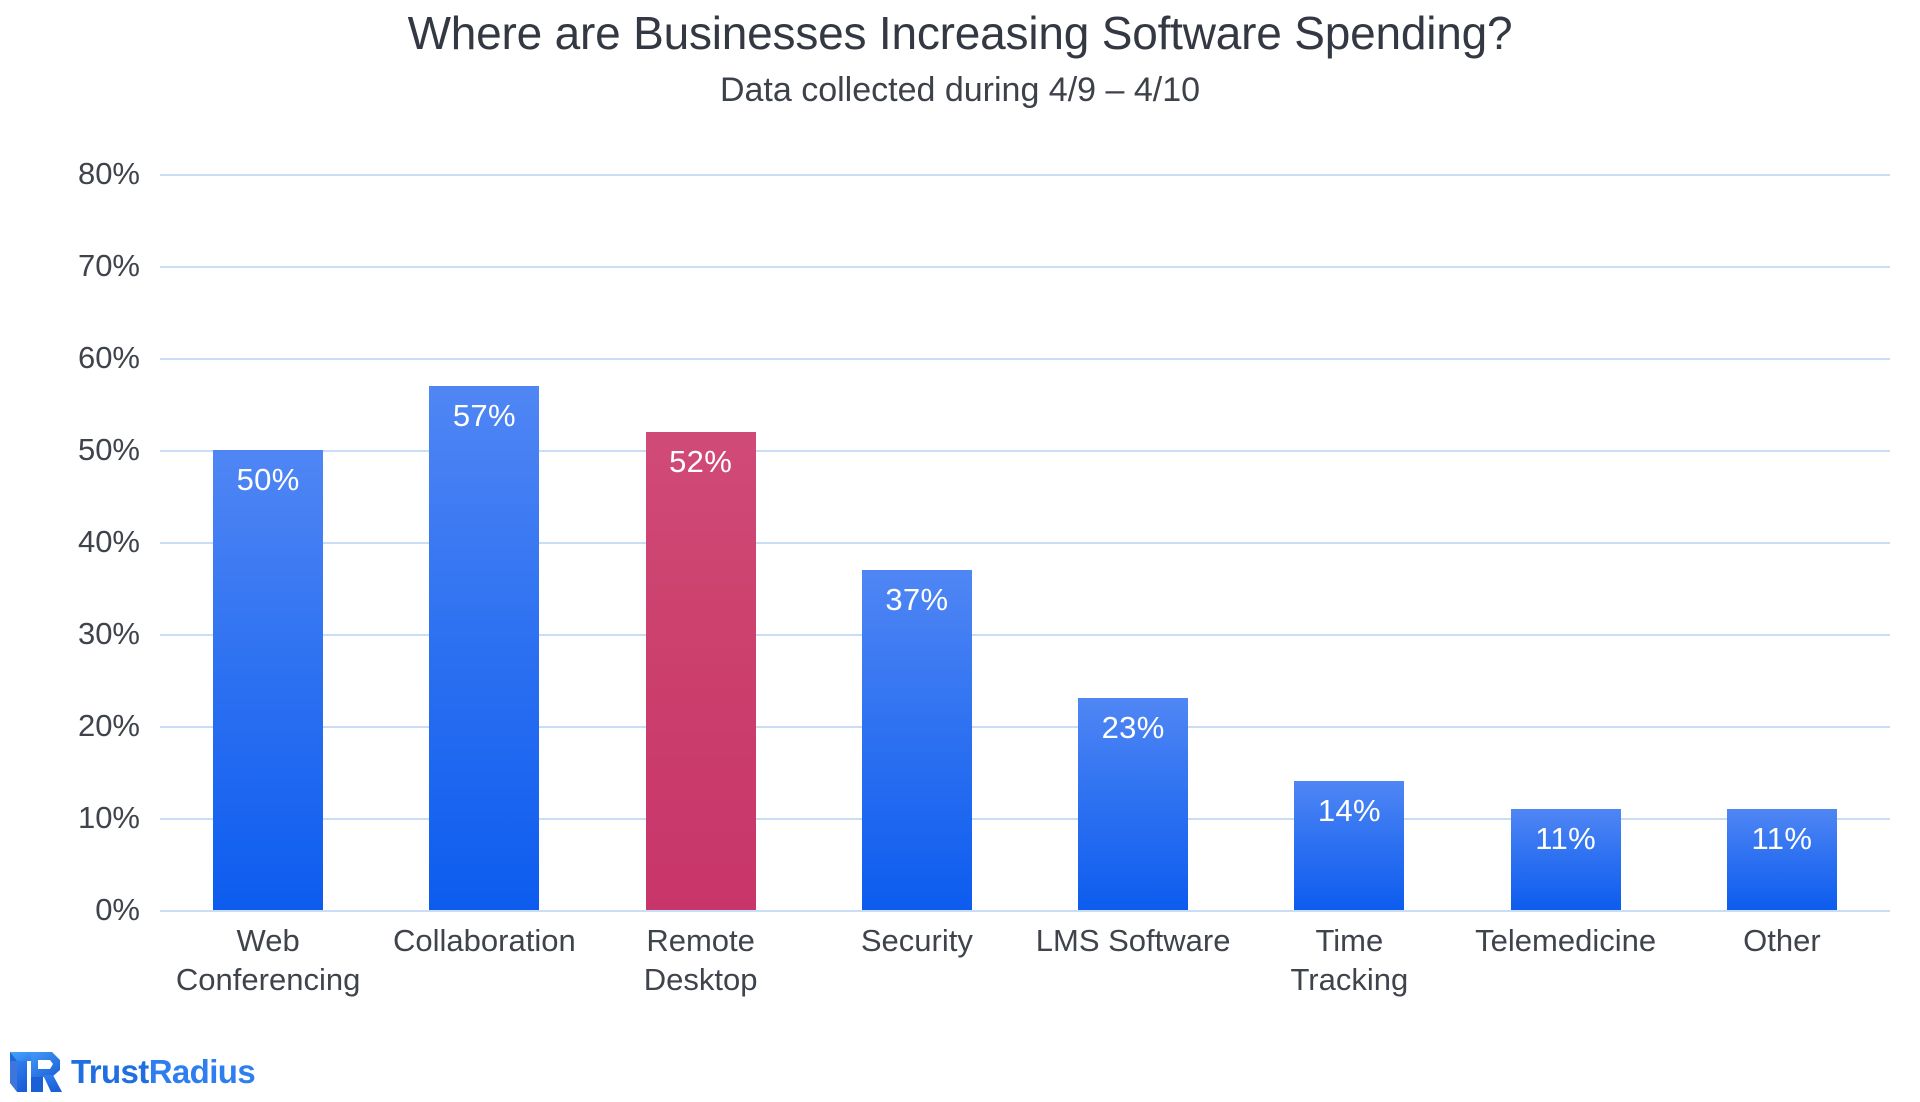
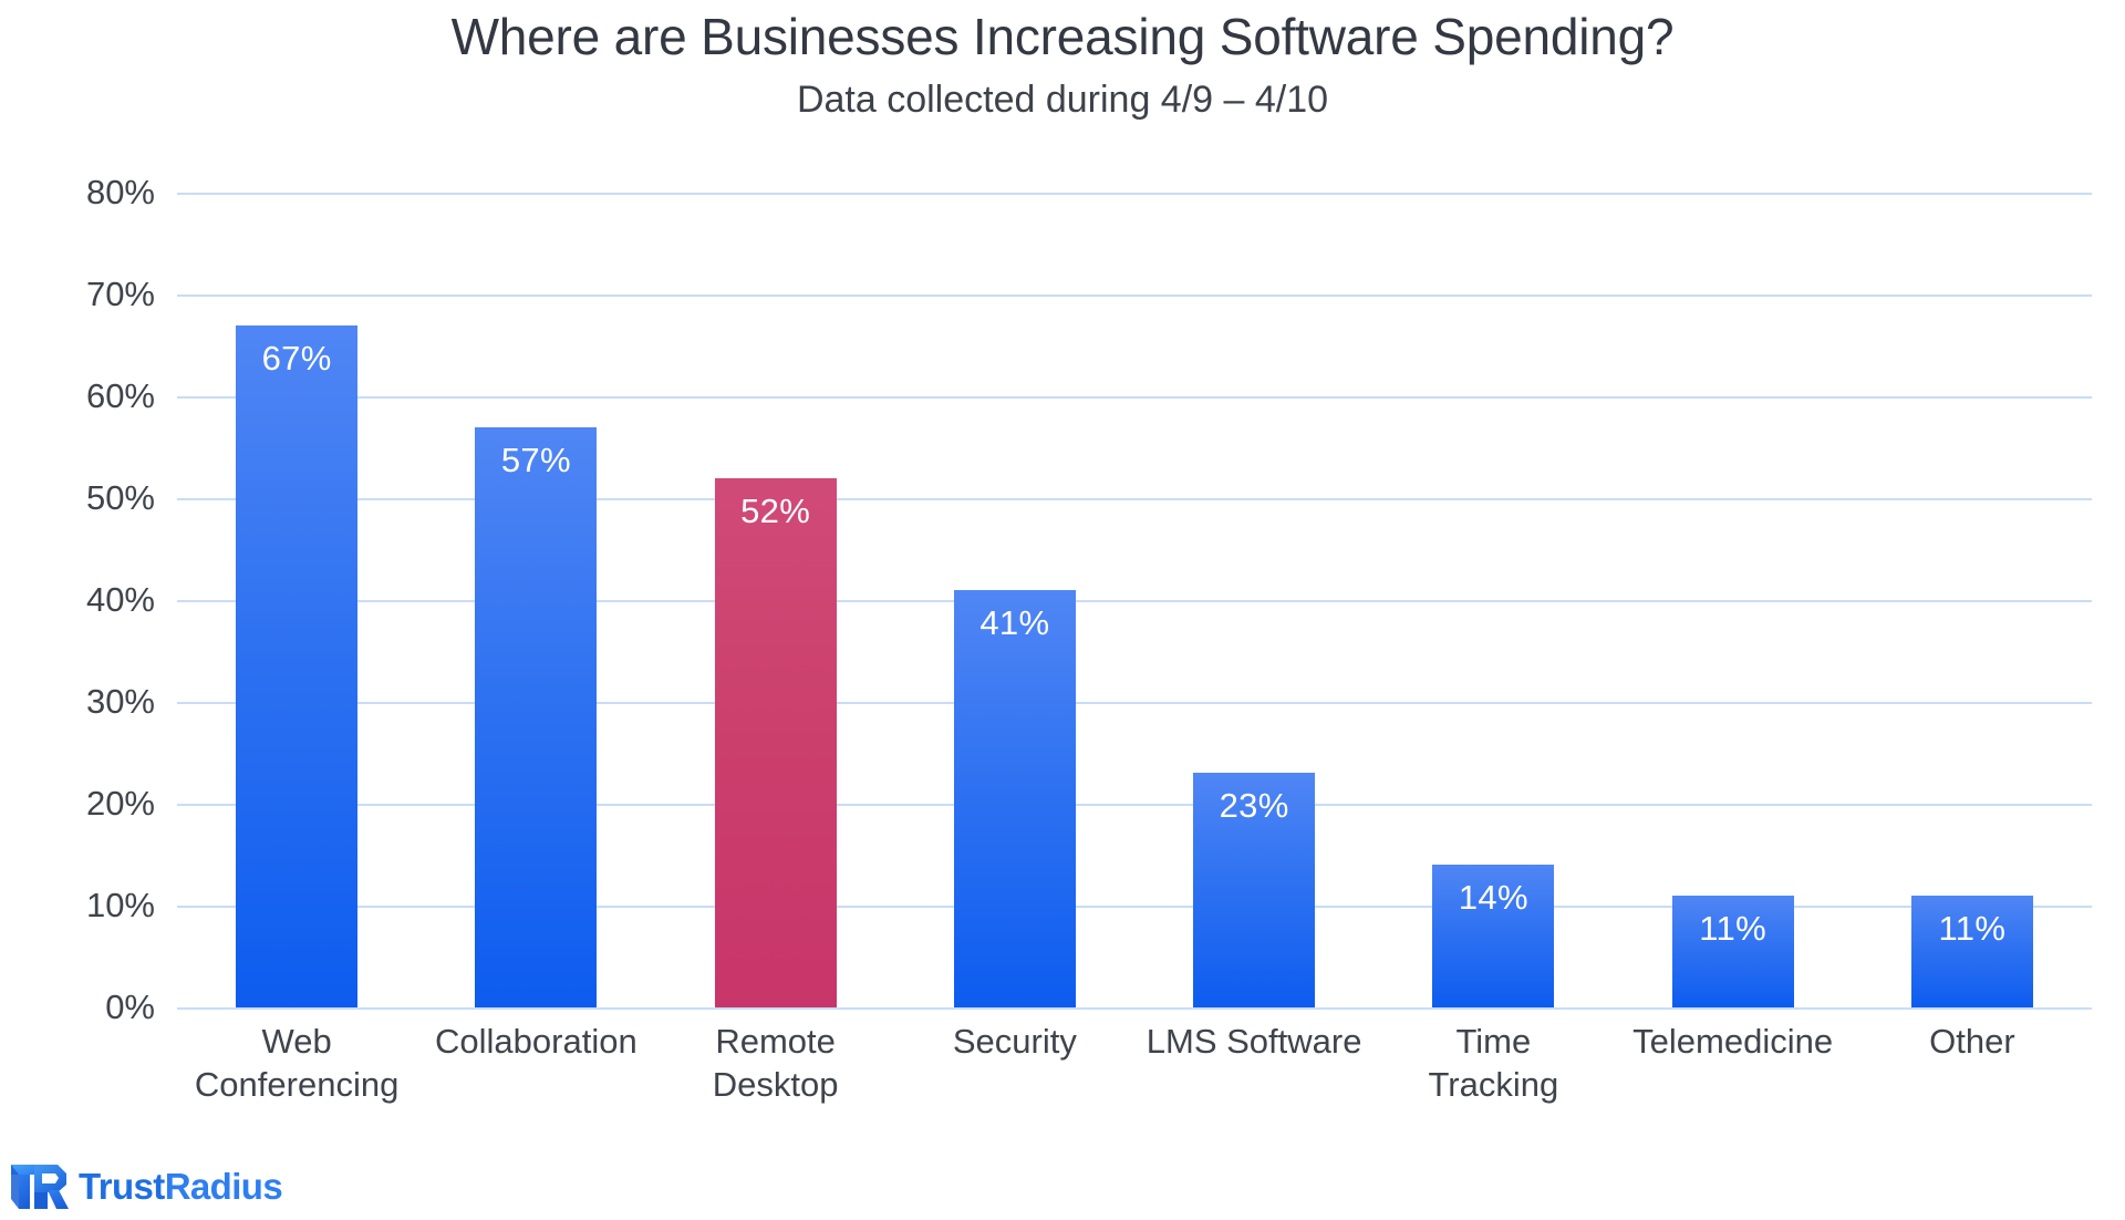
Web Conferencing: 50% -> 67%
Security: 37% -> 41%
